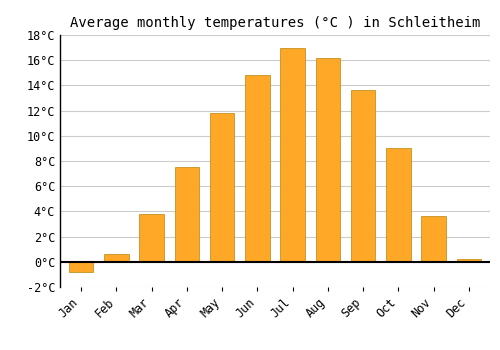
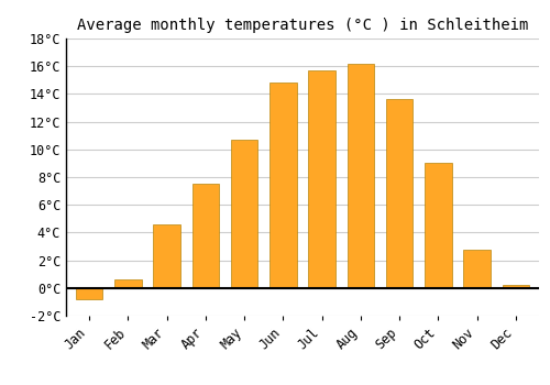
Mar: 3.8°C -> 4.6°C
May: 11.8°C -> 10.7°C
Jul: 17.0°C -> 15.7°C
Nov: 3.6°C -> 2.8°C
